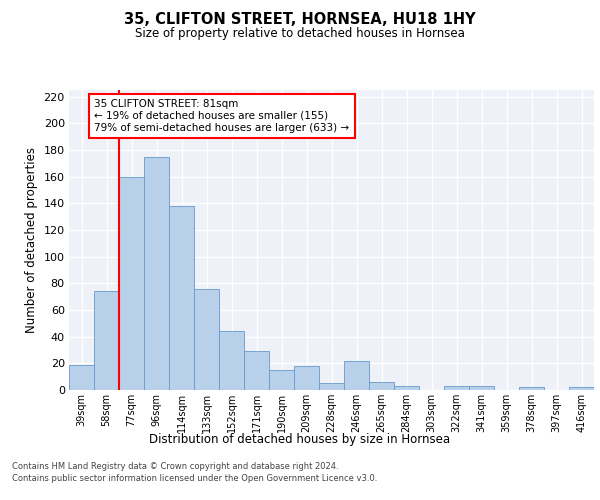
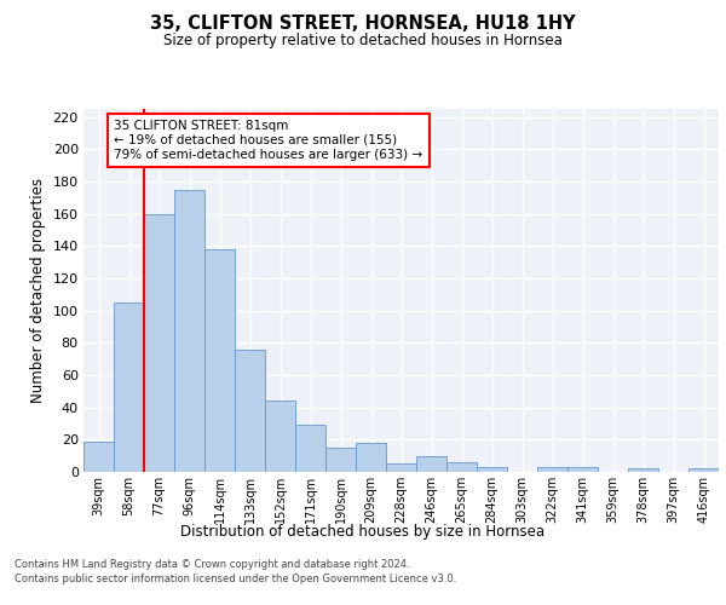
58sqm: 74 -> 105
246sqm: 22 -> 10
